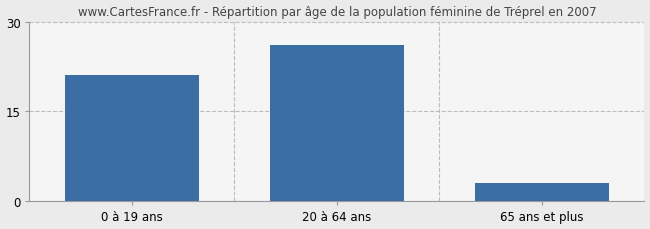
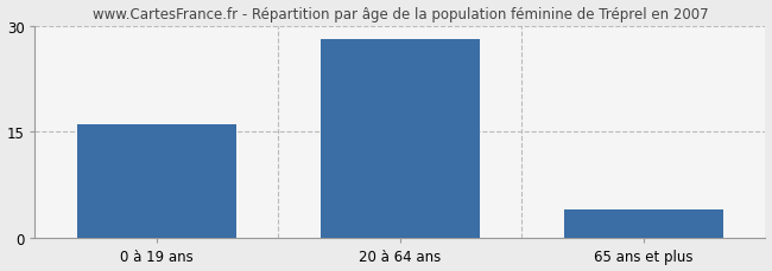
0 à 19 ans: 21 -> 16
20 à 64 ans: 26 -> 28
65 ans et plus: 3 -> 4
